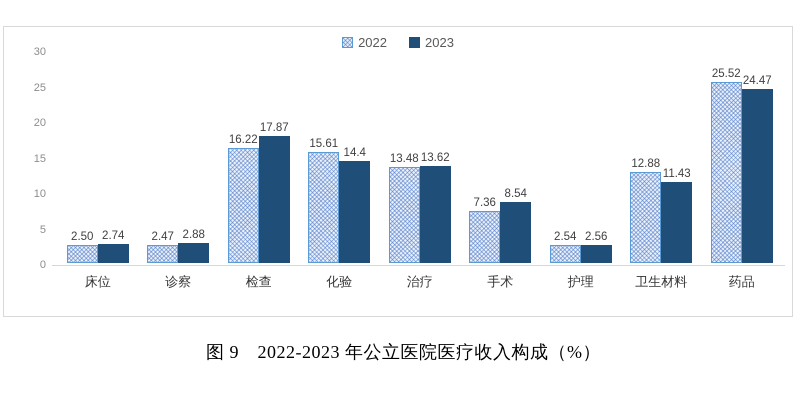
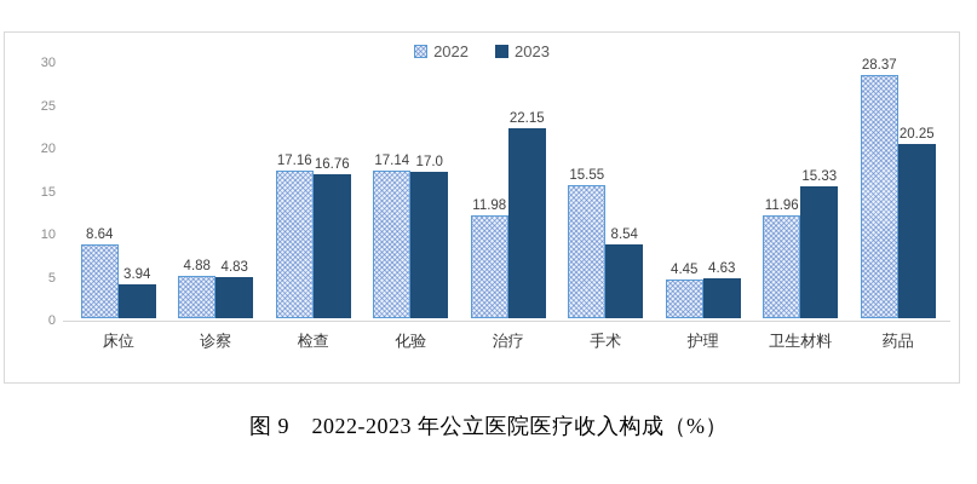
2022/床位: 2.50 -> 8.64
2023/床位: 2.74 -> 3.94
2022/诊察: 2.47 -> 4.88
2023/诊察: 2.88 -> 4.83
2022/检查: 16.22 -> 17.16
2023/检查: 17.87 -> 16.76
2022/化验: 15.61 -> 17.14
2023/化验: 14.4 -> 17.0
2022/治疗: 13.48 -> 11.98
2023/治疗: 13.62 -> 22.15
2022/手术: 7.36 -> 15.55
2022/护理: 2.54 -> 4.45
2023/护理: 2.56 -> 4.63
2022/卫生材料: 12.88 -> 11.96
2023/卫生材料: 11.43 -> 15.33
2022/药品: 25.52 -> 28.37
2023/药品: 24.47 -> 20.25
